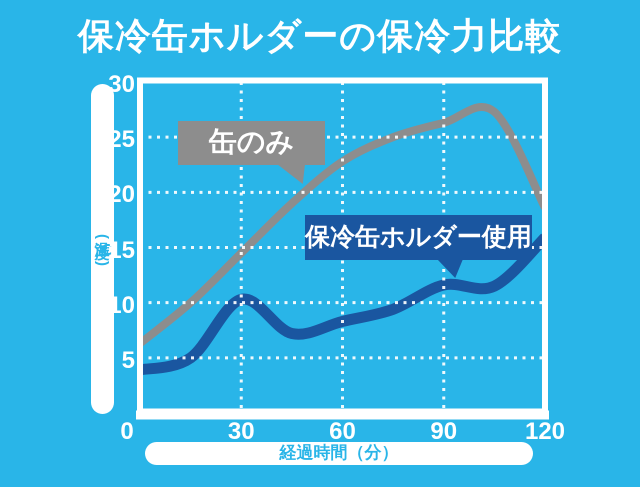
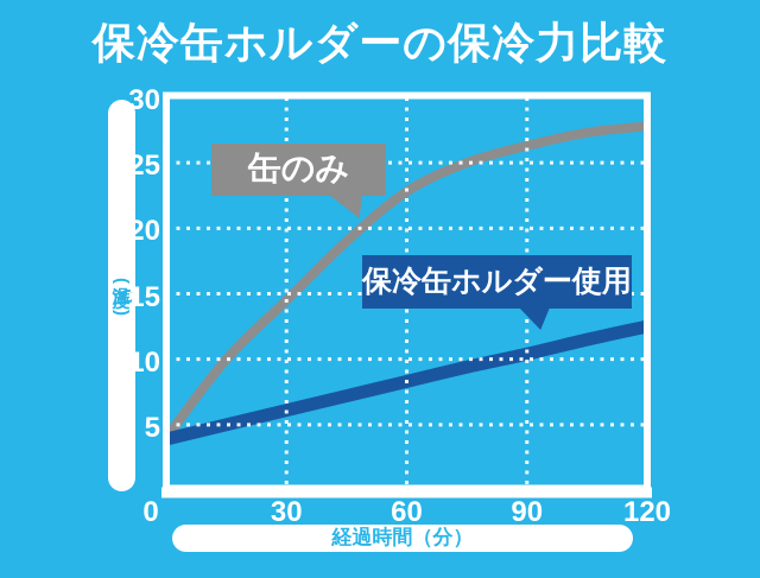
缶のみ/0: 6.3 -> 4.0
保冷缶ホルダー使用/30: 10.3 -> 6.1
保冷缶ホルダー使用/90: 11.6 -> 10.4
缶のみ/120: 18.6 -> 27.8
保冷缶ホルダー使用/120: 15.9 -> 12.5
